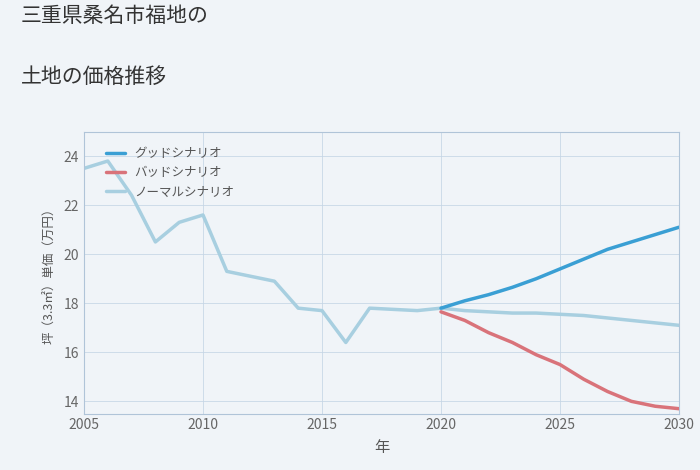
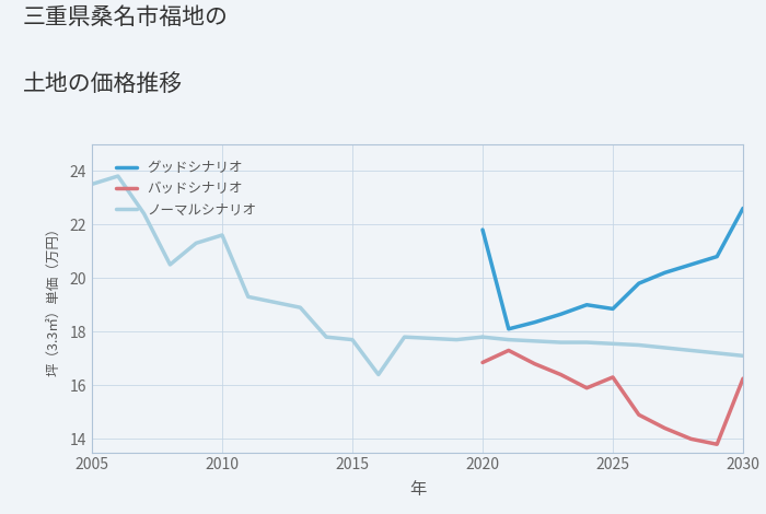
グッドシナリオ/2020: 17.80 -> 21.80
バッドシナリオ/2020: 17.65 -> 16.85
グッドシナリオ/2025: 19.40 -> 18.85
バッドシナリオ/2025: 15.50 -> 16.30
グッドシナリオ/2030: 21.10 -> 22.60
バッドシナリオ/2030: 13.70 -> 16.25
